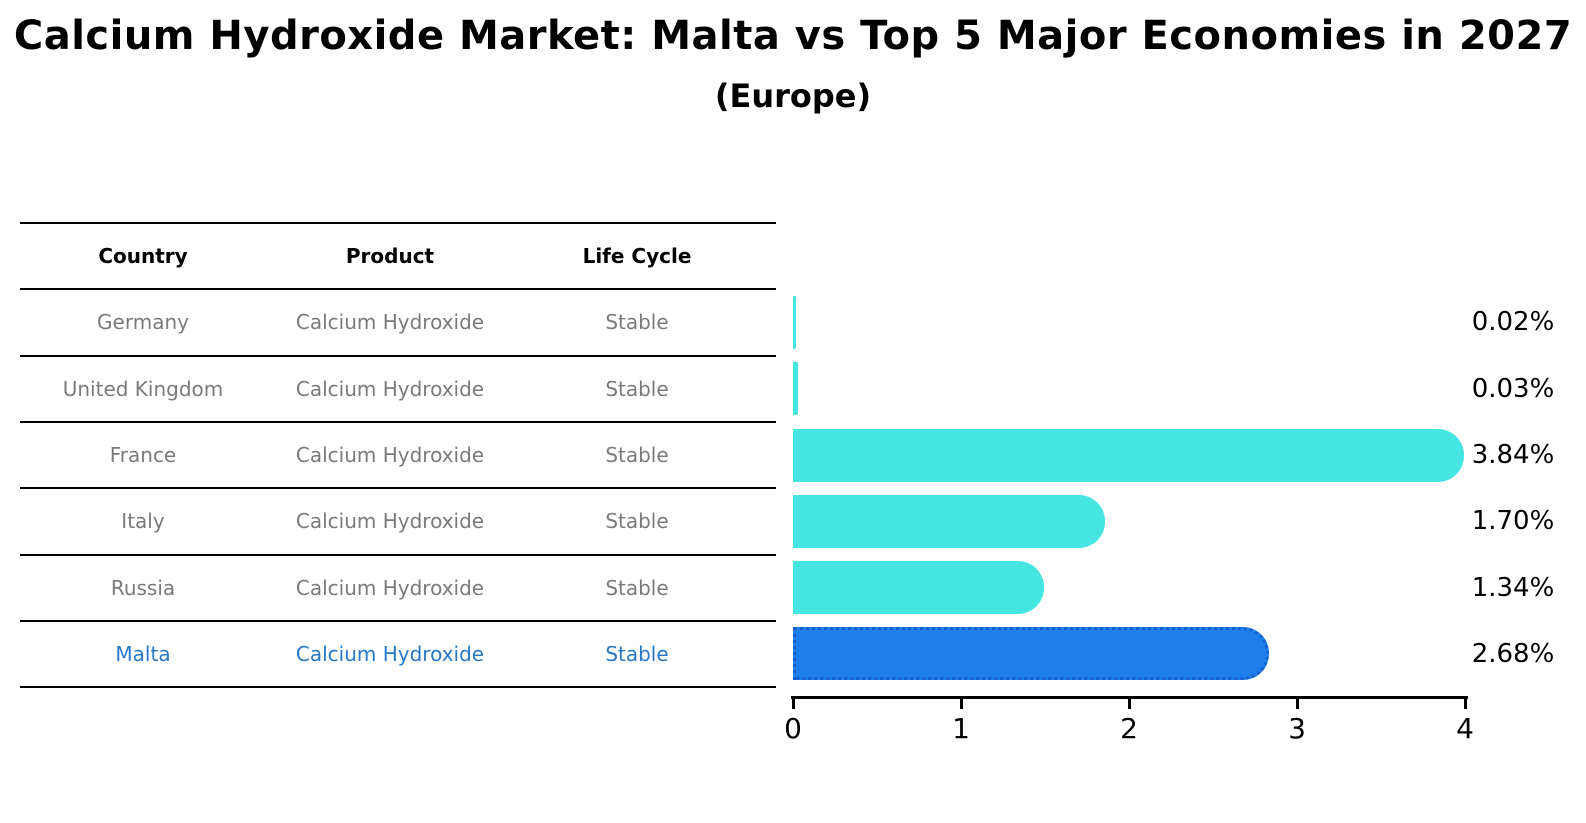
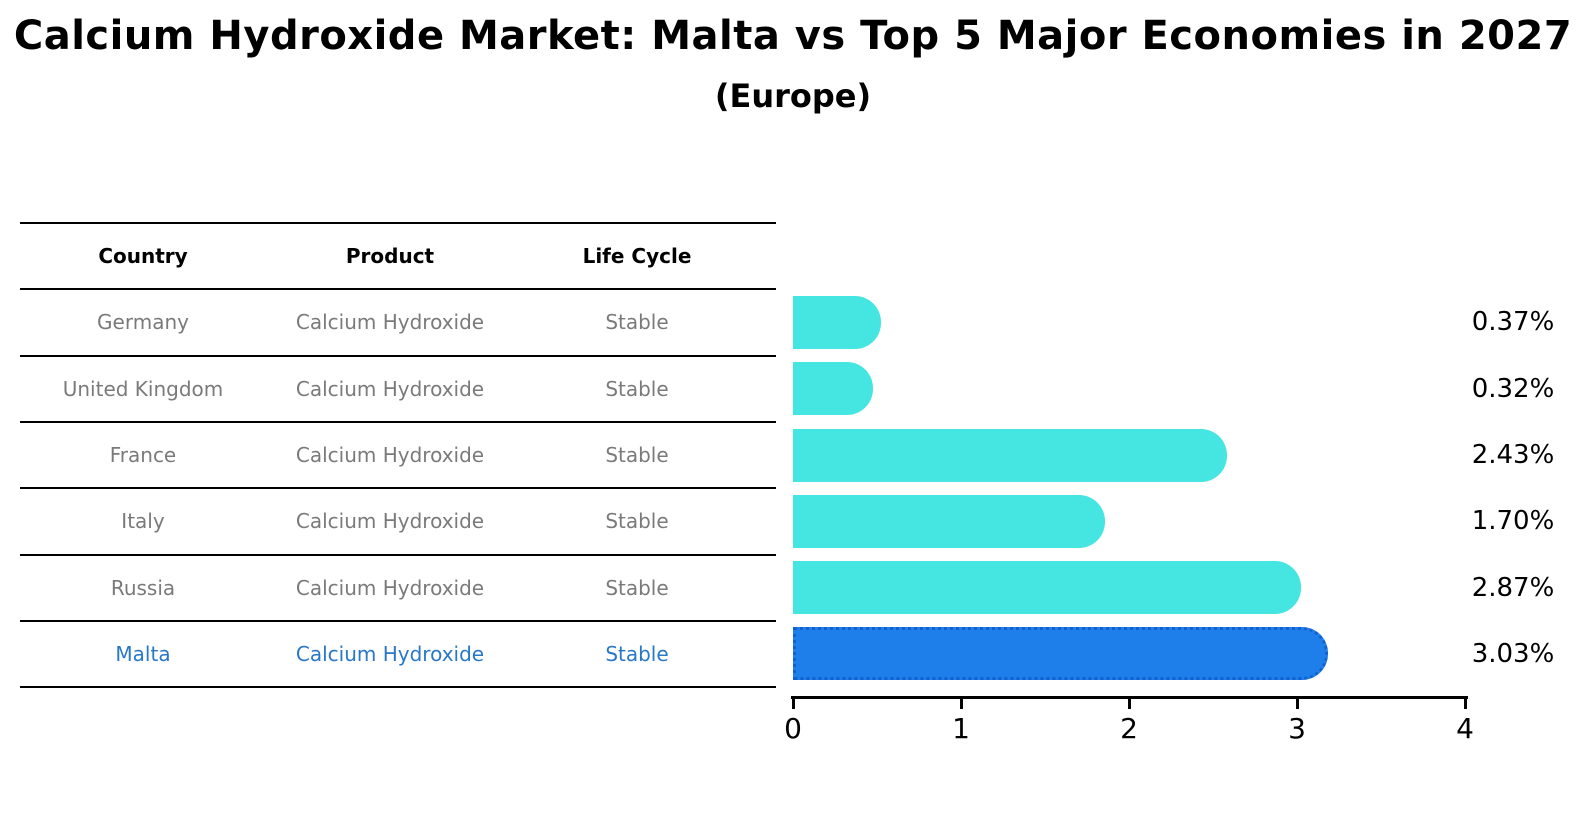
Germany: 0.02% -> 0.37%
United Kingdom: 0.03% -> 0.32%
France: 3.84% -> 2.43%
Russia: 1.34% -> 2.87%
Malta: 2.68% -> 3.03%
